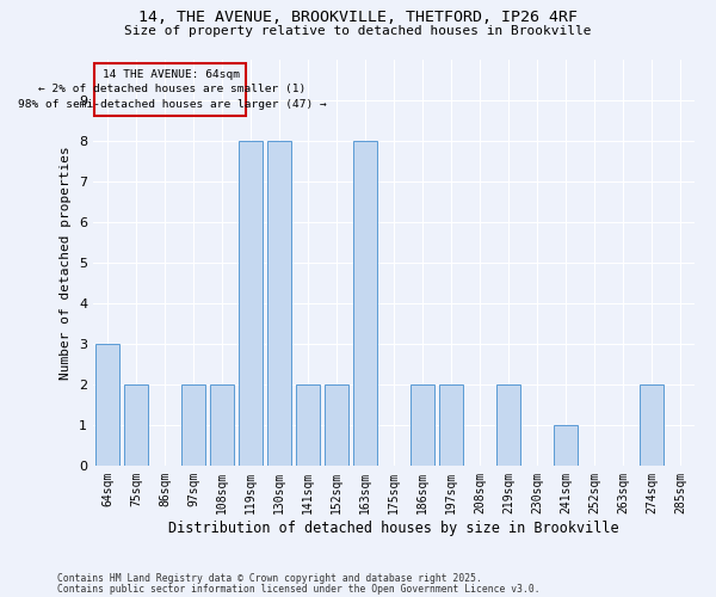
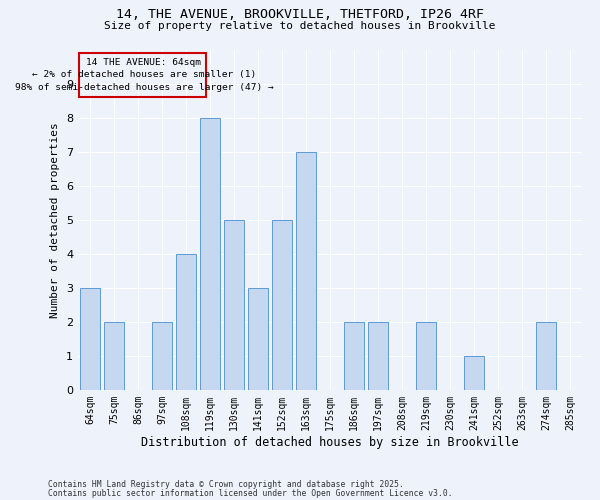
108sqm: 2 -> 4
130sqm: 8 -> 5
141sqm: 2 -> 3
152sqm: 2 -> 5
163sqm: 8 -> 7
